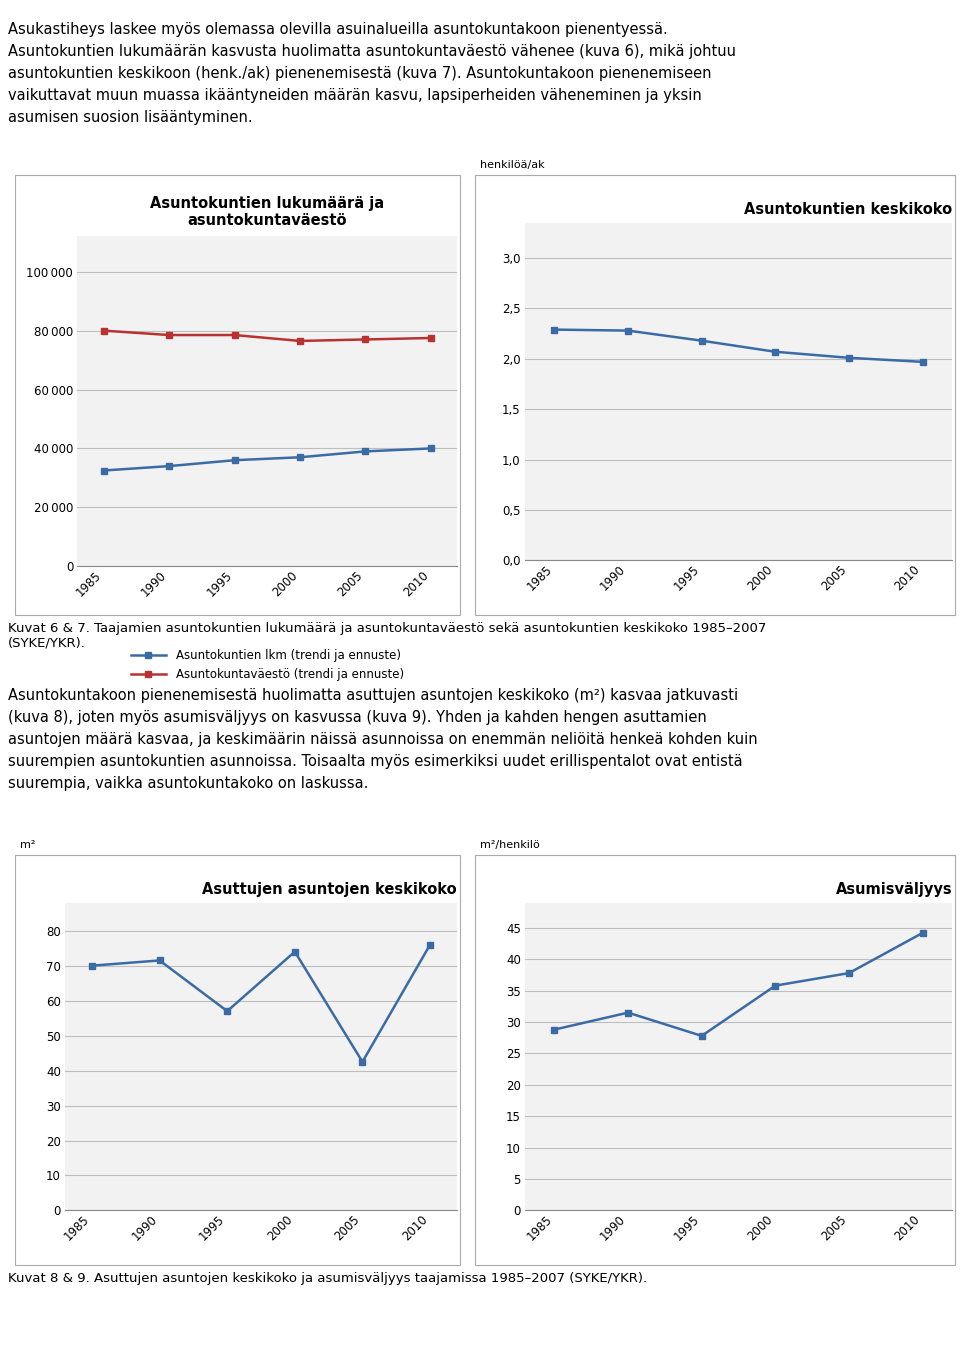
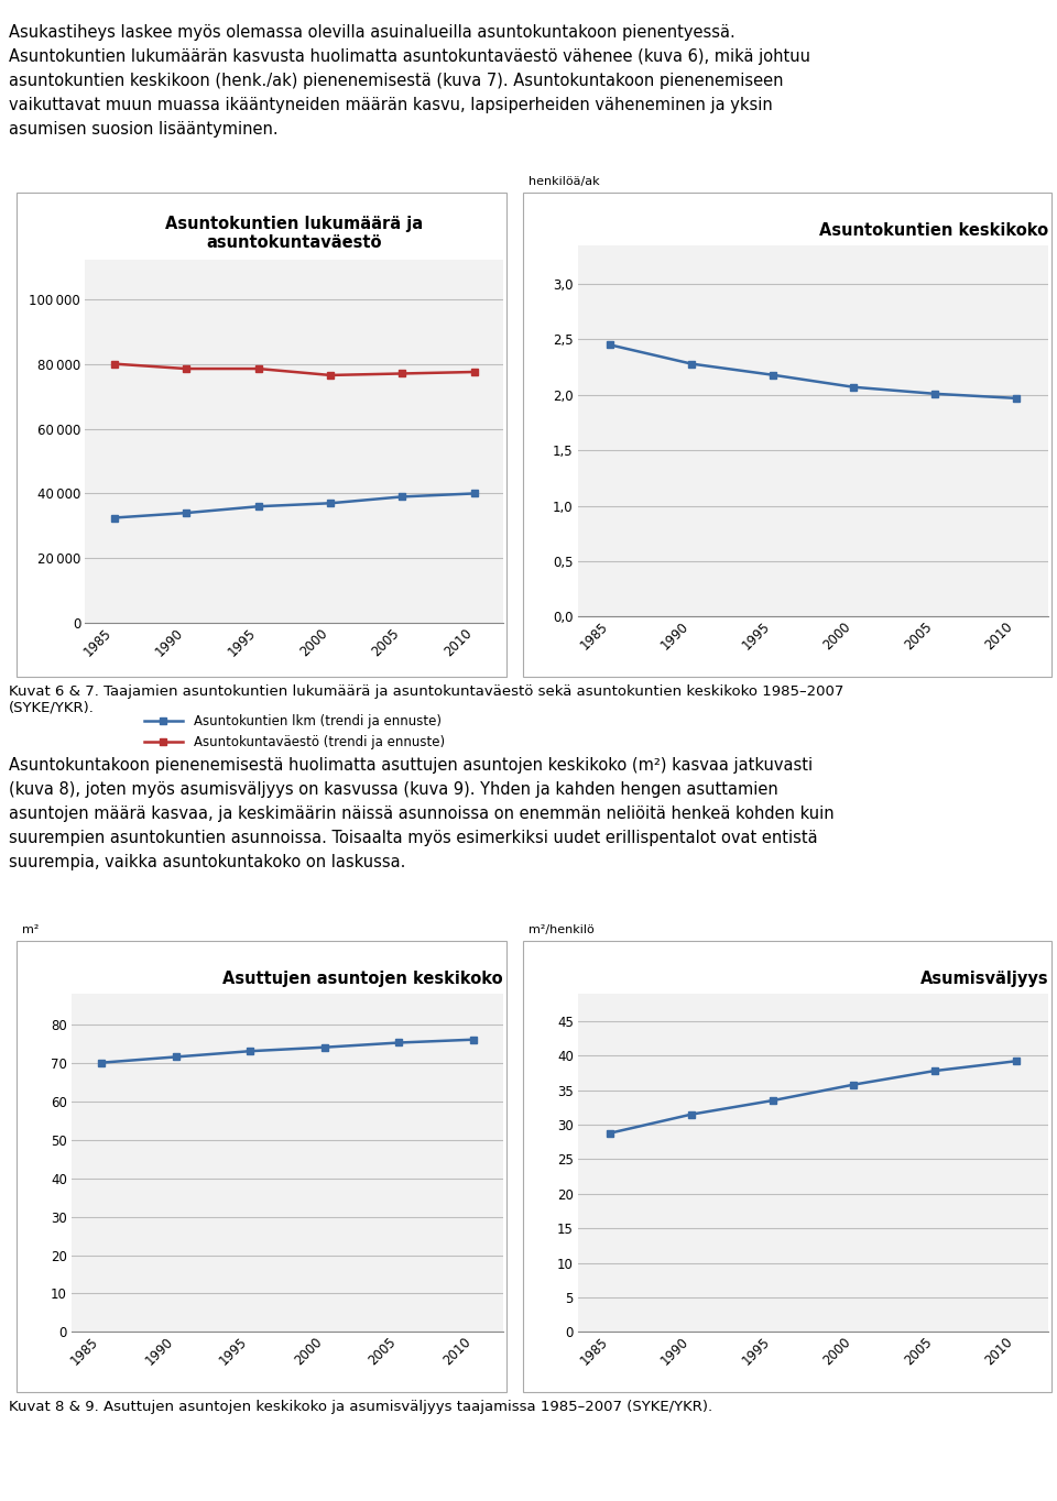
Asuntokuntien keskikoko/1985: 2,29 -> 2,45
Asuttujen asuntojen keskikoko/1995: 57.0 -> 73.0
Asuttujen asuntojen keskikoko/2005: 42.5 -> 75.2
Asumisväljyys/1995: 27.8 -> 33.5
Asumisväljyys/2010: 44.2 -> 39.2
